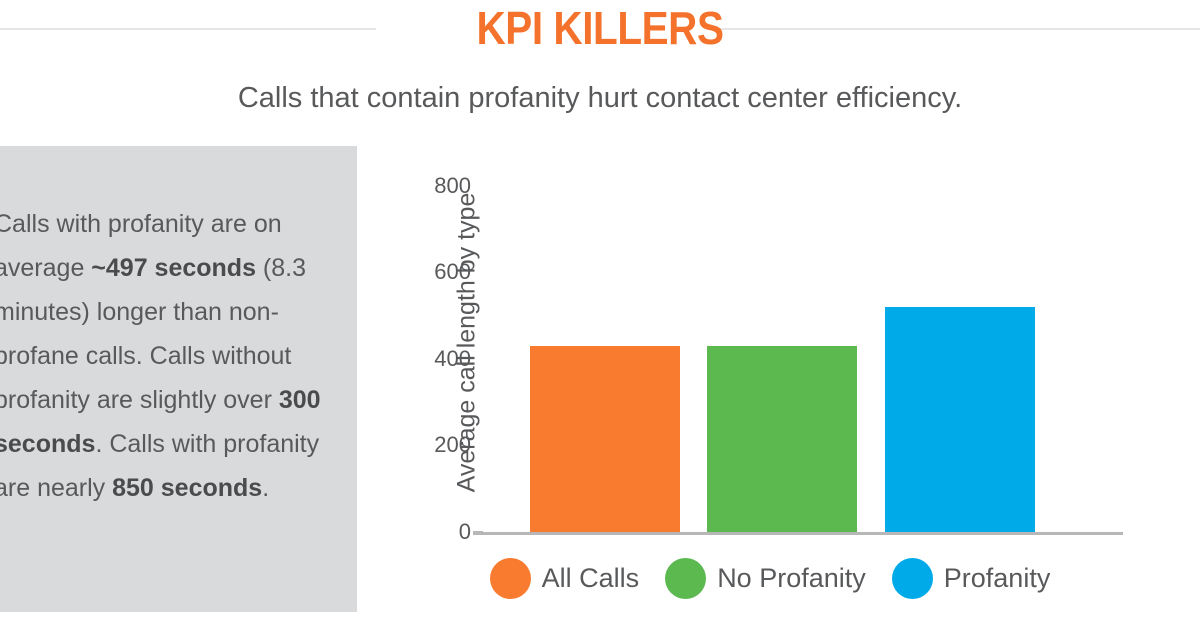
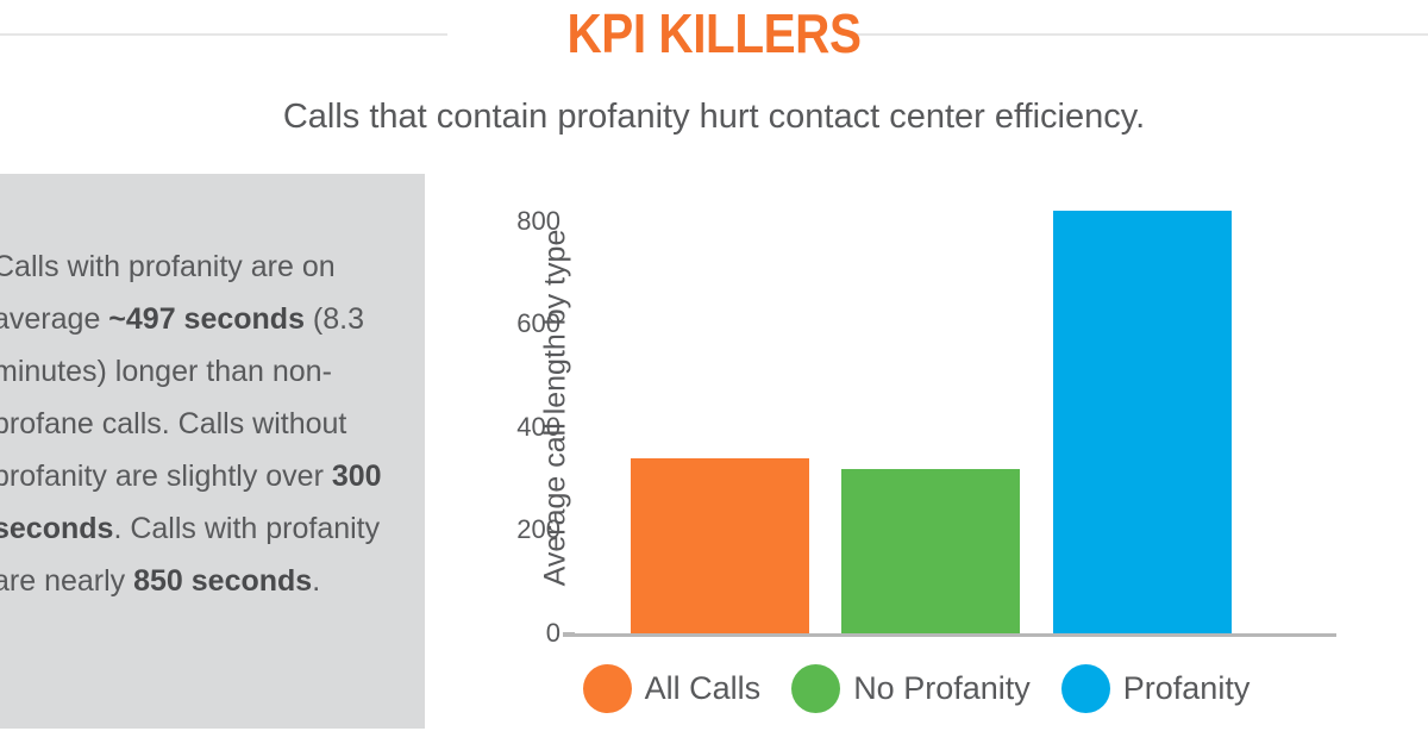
All Calls: 430 -> 340
No Profanity: 430 -> 320
Profanity: 520 -> 820
